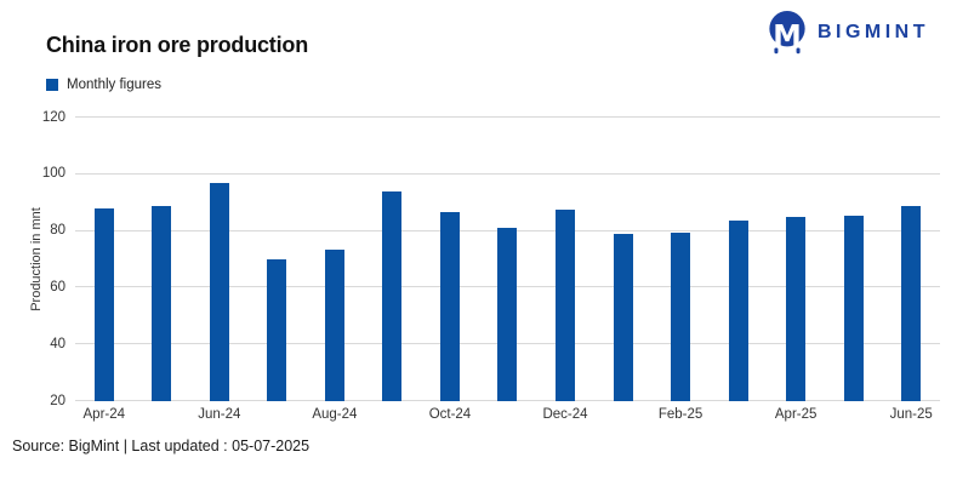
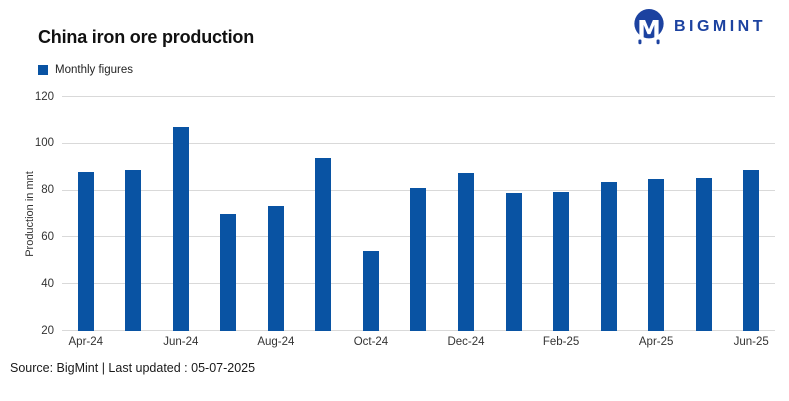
Jun-24: 97 -> 107
Oct-24: 86 -> 54
